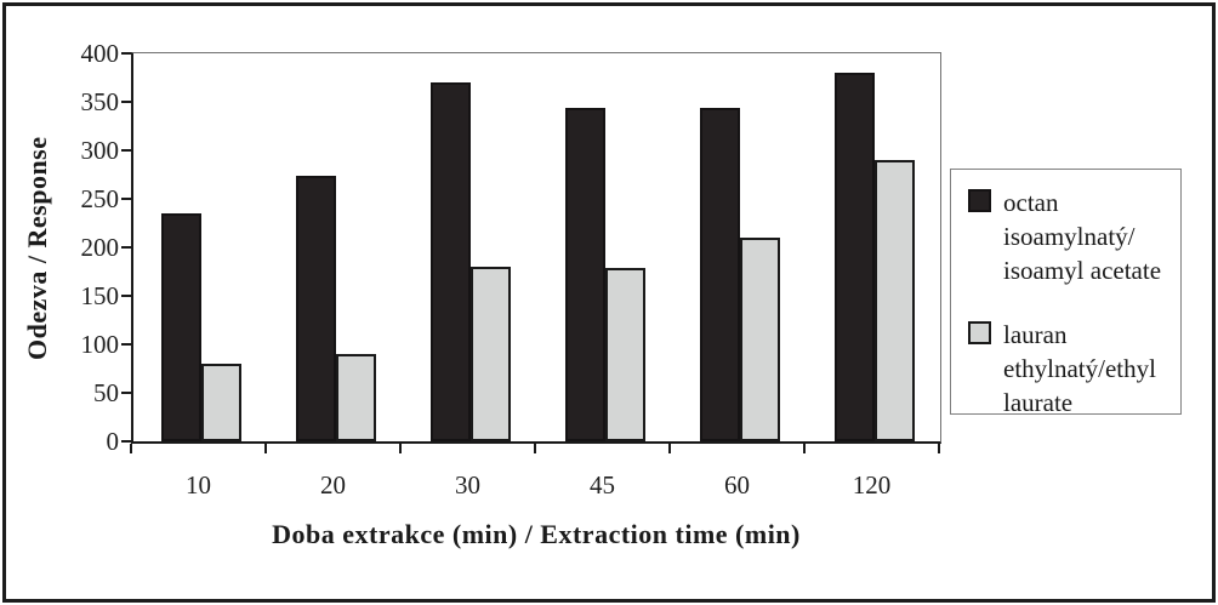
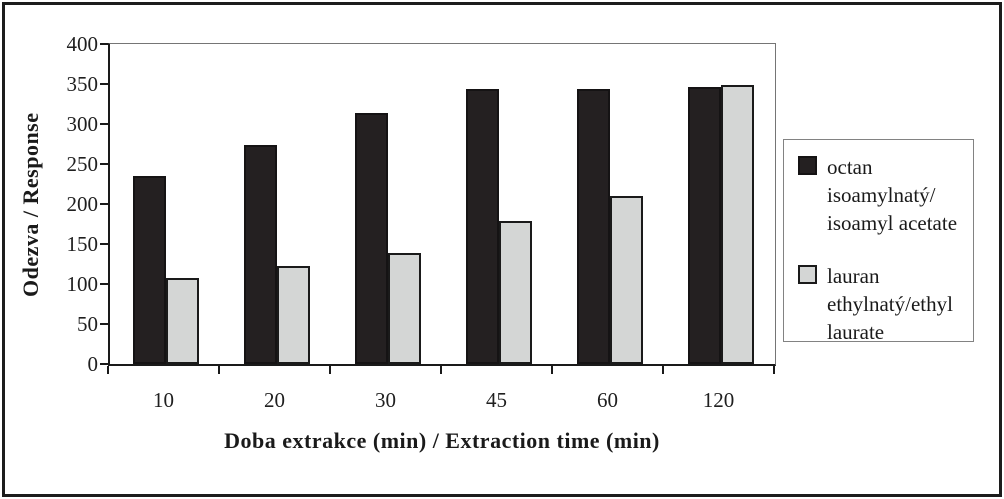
lauran ethylnatý/ethyl laurate/10: 80 -> 110
lauran ethylnatý/ethyl laurate/20: 90 -> 120
octan isoamylnatý/ isoamyl acetate/30: 370 -> 310
lauran ethylnatý/ethyl laurate/30: 180 -> 140
octan isoamylnatý/ isoamyl acetate/120: 380 -> 350
lauran ethylnatý/ethyl laurate/120: 290 -> 350
